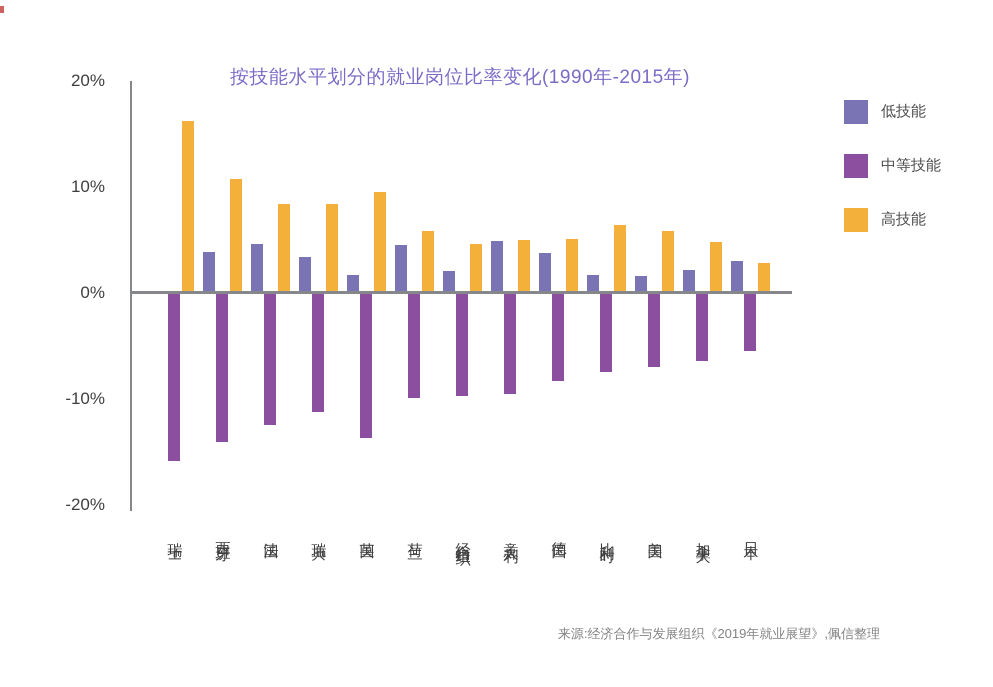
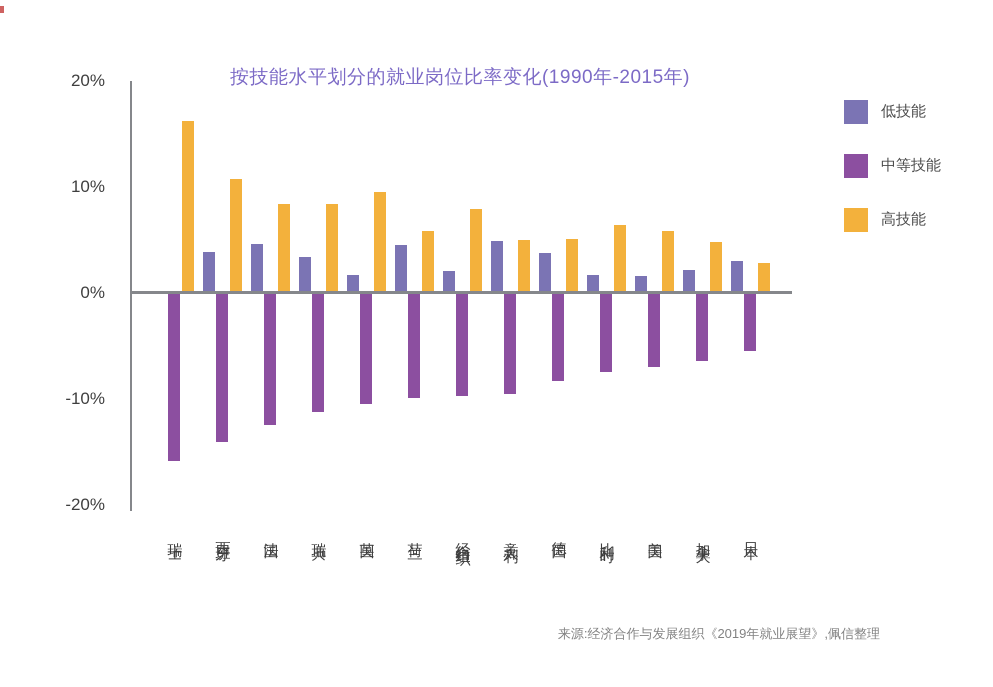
中等技能/英国: -13.6% -> -10.4%
高技能/经合组织: 4.4% -> 7.7%
